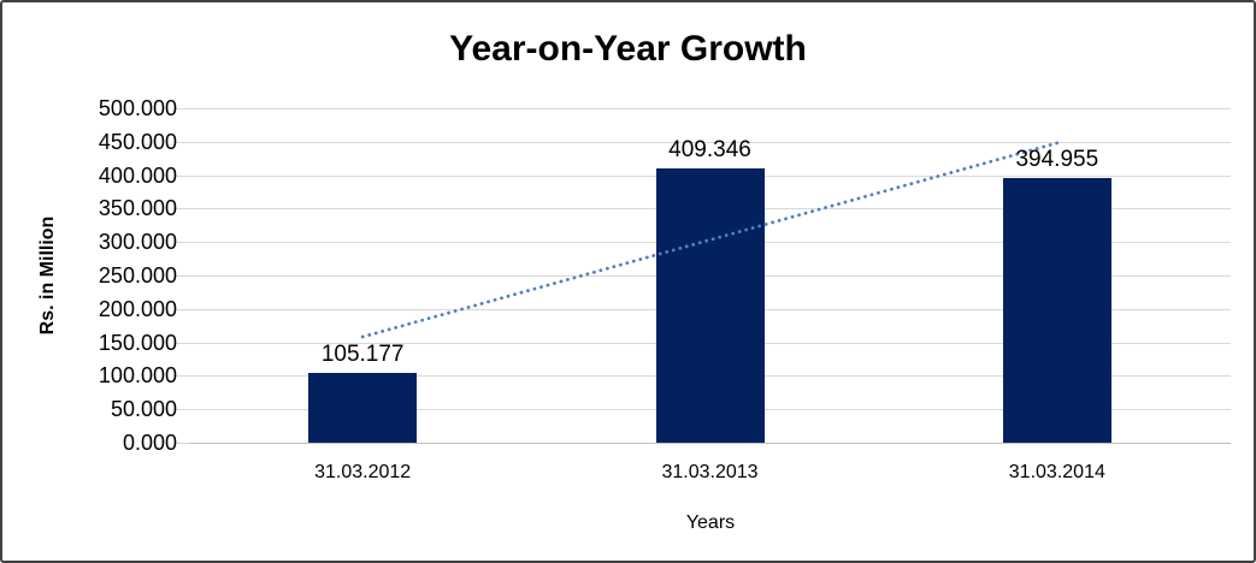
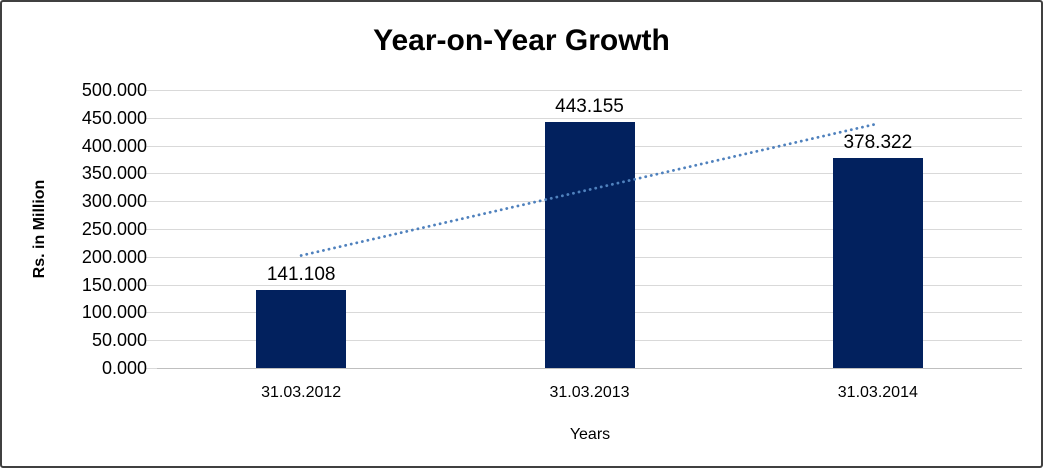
31.03.2012: 105.177 -> 141.108
31.03.2013: 409.346 -> 443.155
31.03.2014: 394.955 -> 378.322
